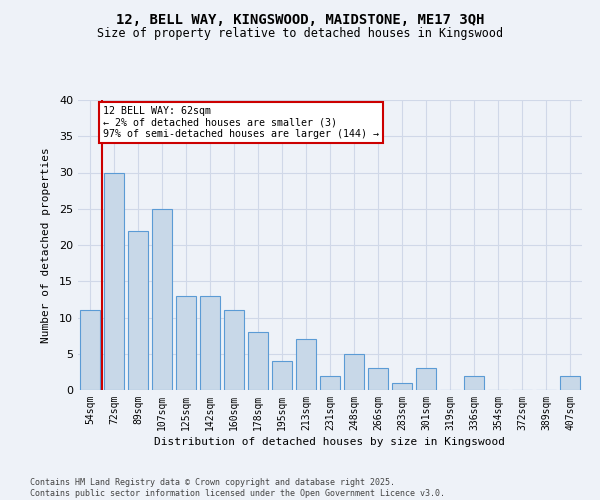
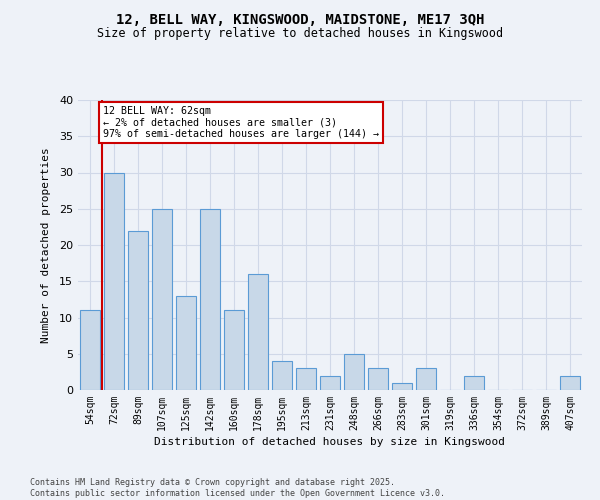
142sqm: 13 -> 25
178sqm: 8 -> 16
213sqm: 7 -> 3
